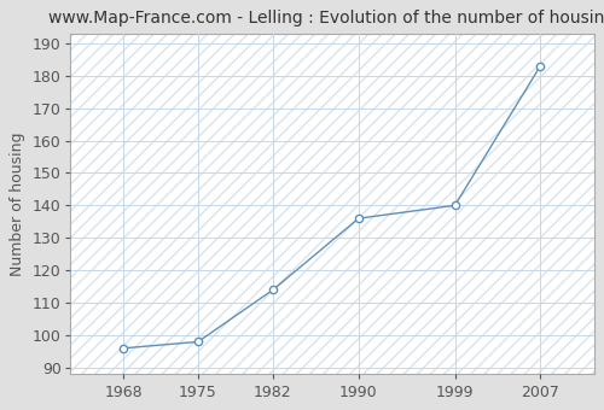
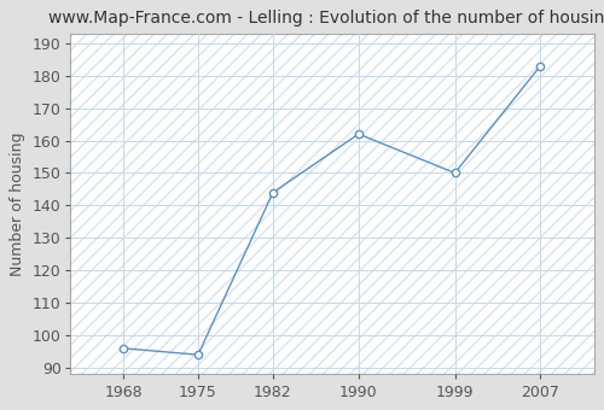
1975: 98 -> 94
1982: 114 -> 144
1990: 136 -> 162
1999: 140 -> 150
